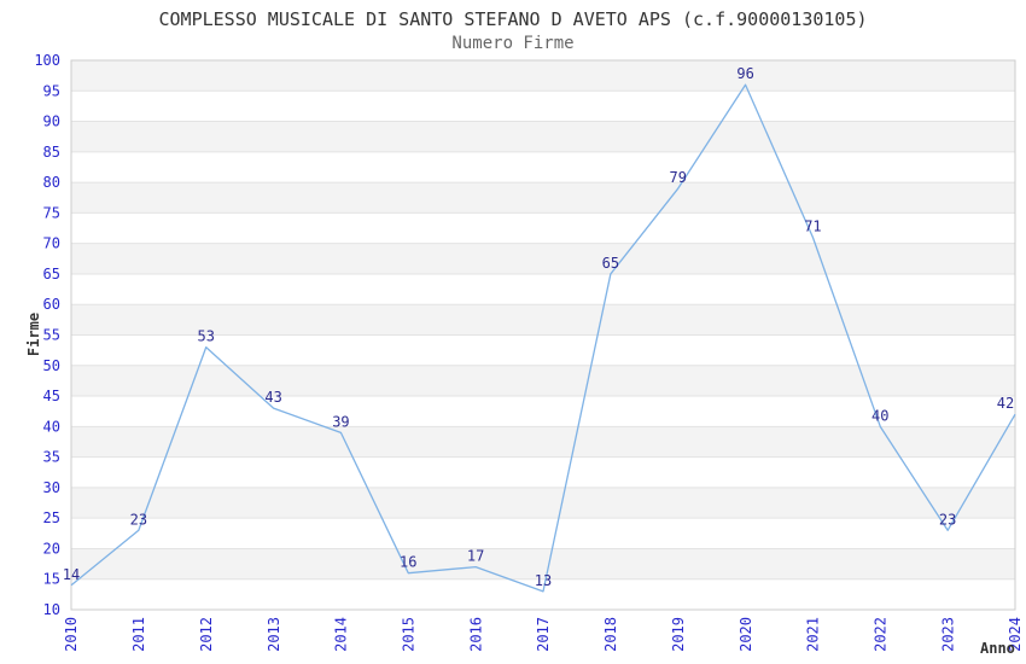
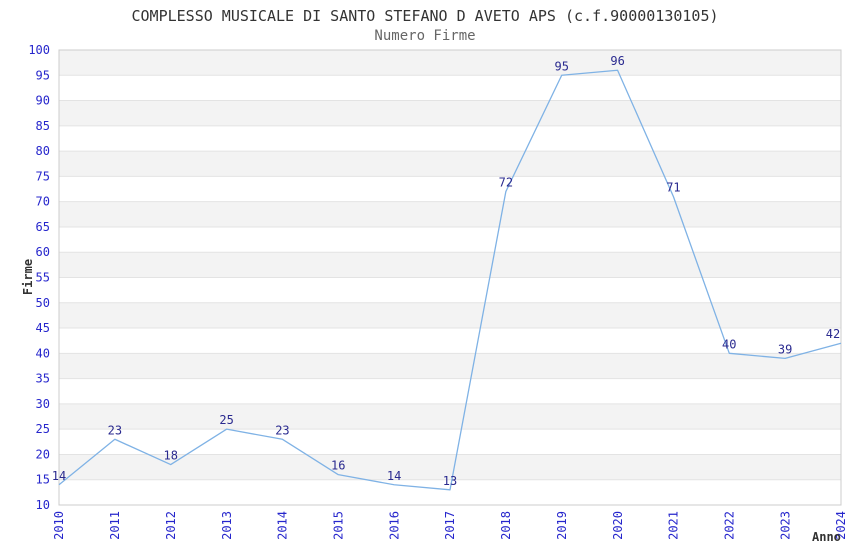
2012: 53 -> 18
2013: 43 -> 25
2014: 39 -> 23
2016: 17 -> 14
2018: 65 -> 72
2019: 79 -> 95
2023: 23 -> 39
